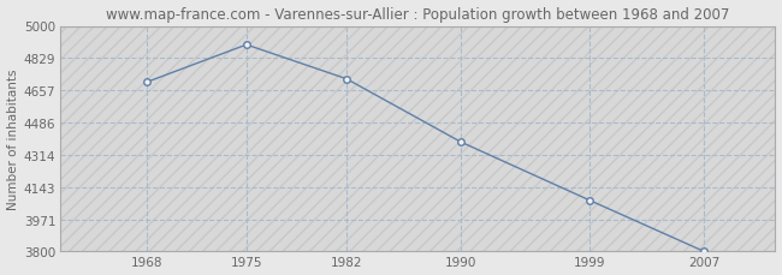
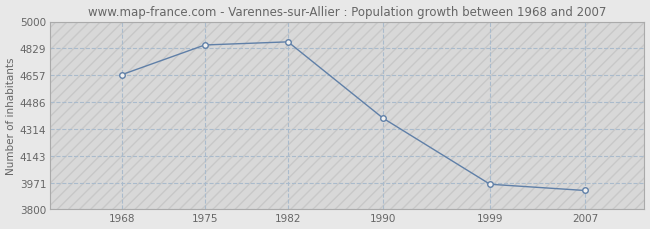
1968: 4700 -> 4660
1975: 4900 -> 4850
1982: 4720 -> 4870
1999: 4070 -> 3960
2007: 3800 -> 3920
